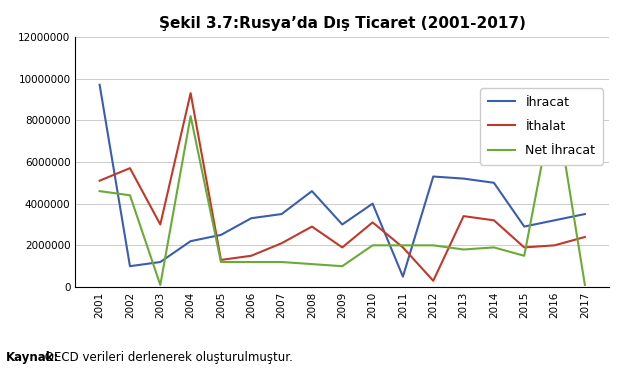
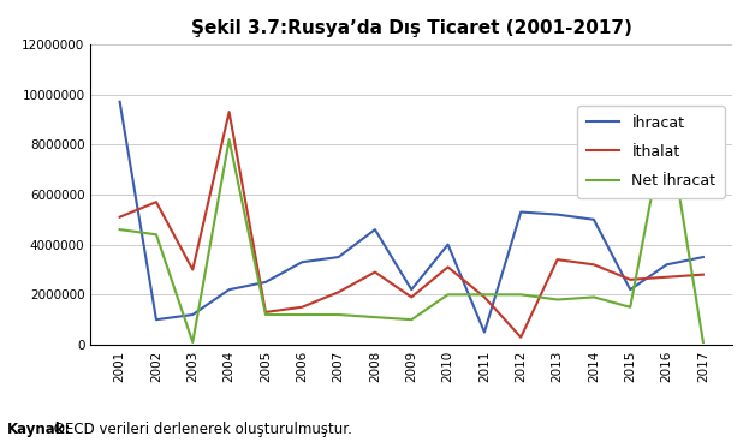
İhracat/2009: 3000000 -> 2200000
İhracat/2015: 2900000 -> 2200000
İthalat/2015: 1900000 -> 2600000
İthalat/2016: 2000000 -> 2700000
İthalat/2017: 2400000 -> 2800000
